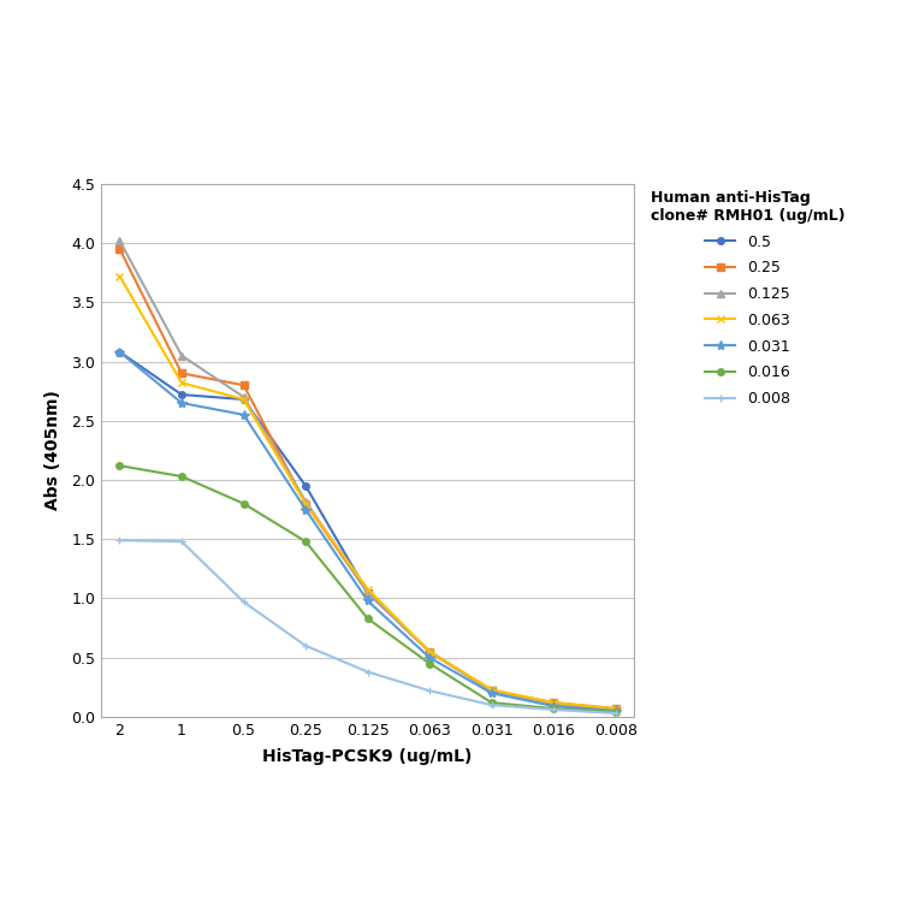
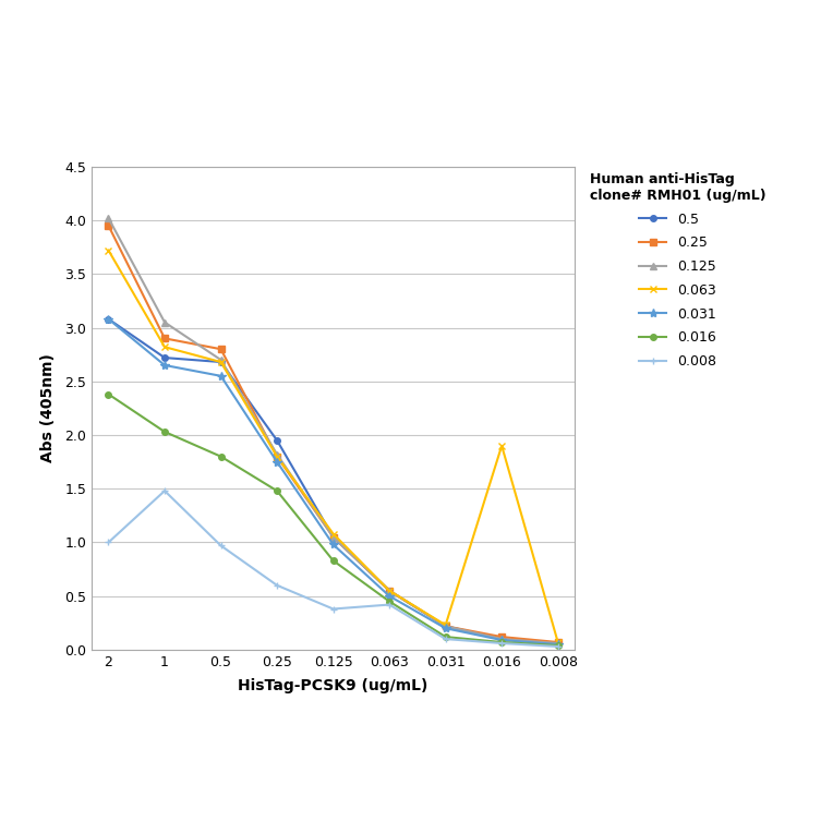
0.016/2: 2.12 -> 2.38
0.008/2: 1.49 -> 1.00
0.008/0.063: 0.22 -> 0.42
0.063/0.016: 0.12 -> 1.90
